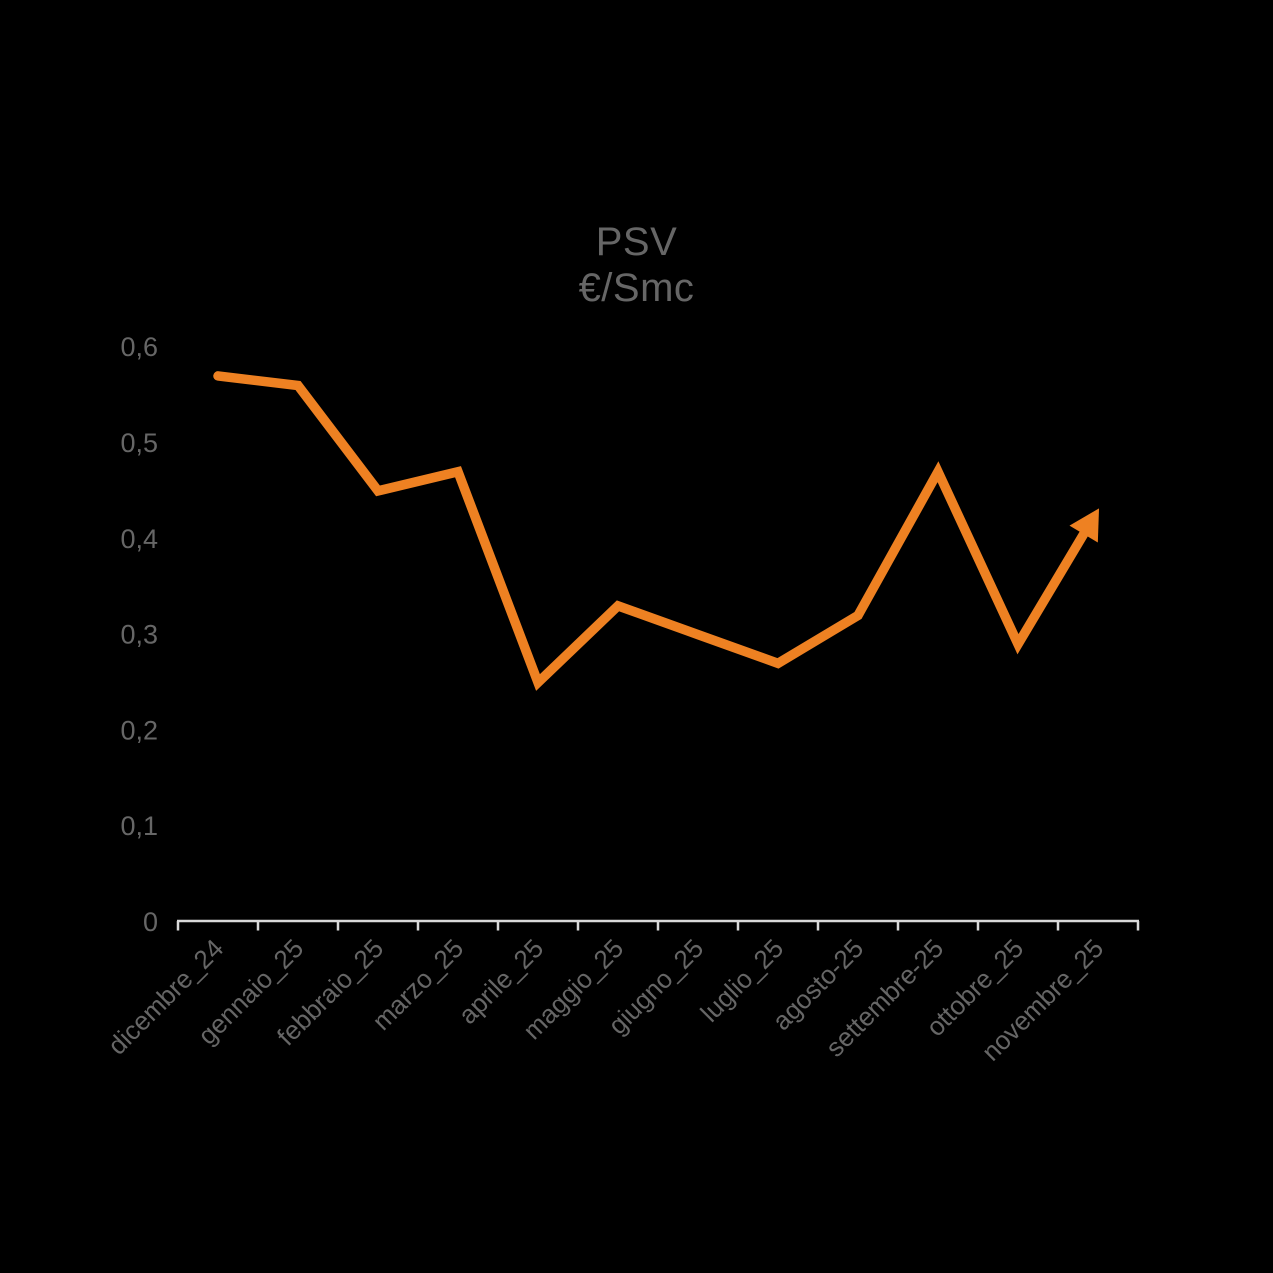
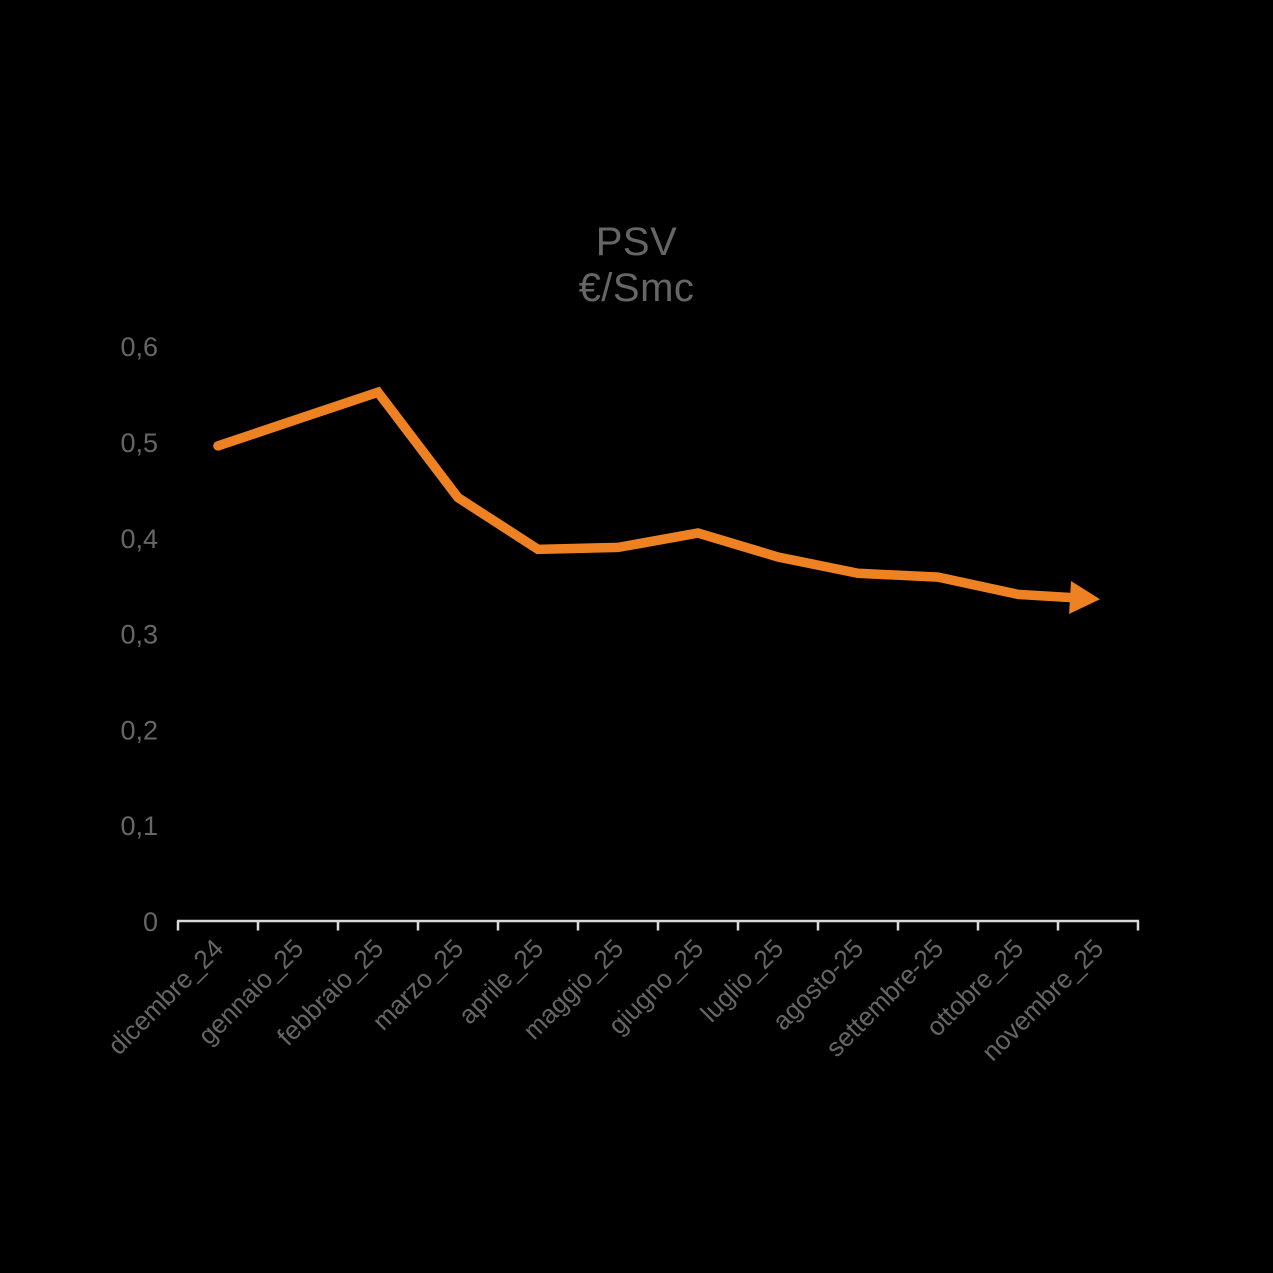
dicembre_24: 0,57 -> 0,50
gennaio_25: 0,56 -> 0,53
febbraio_25: 0,45 -> 0,55
marzo_25: 0,47 -> 0,44
aprile_25: 0,25 -> 0,39
maggio_25: 0,33 -> 0,39
giugno_25: 0,30 -> 0,41
luglio_25: 0,27 -> 0,38
agosto-25: 0,32 -> 0,36
settembre-25: 0,47 -> 0,36
ottobre_25: 0,29 -> 0,34
novembre_25: 0,43 -> 0,34
